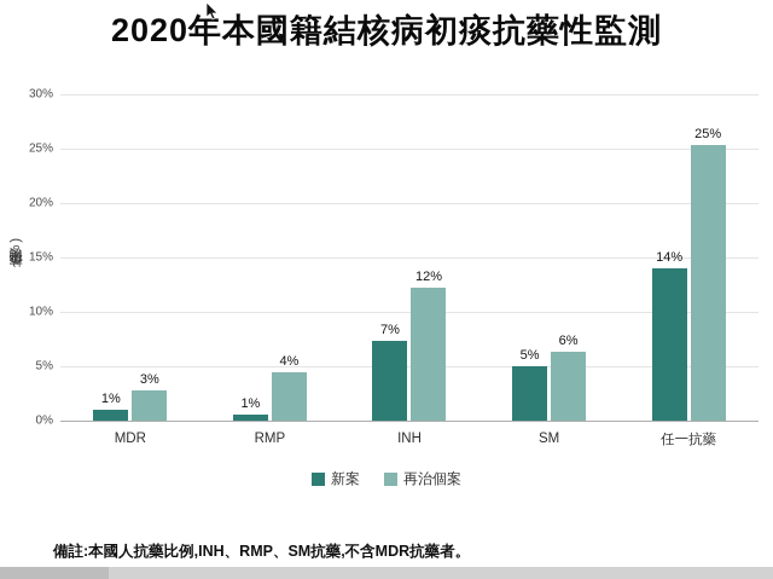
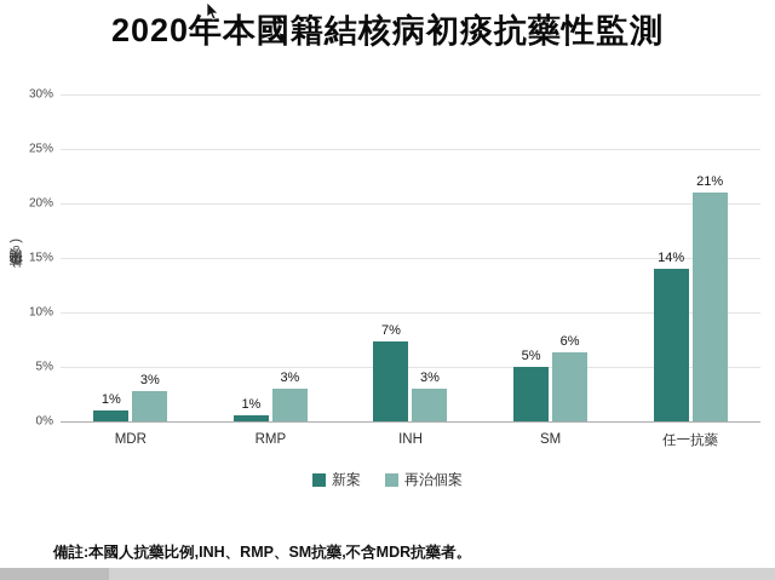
再治個案/RMP: 4% -> 3%
再治個案/INH: 12% -> 3%
再治個案/任一抗藥: 25% -> 21%
